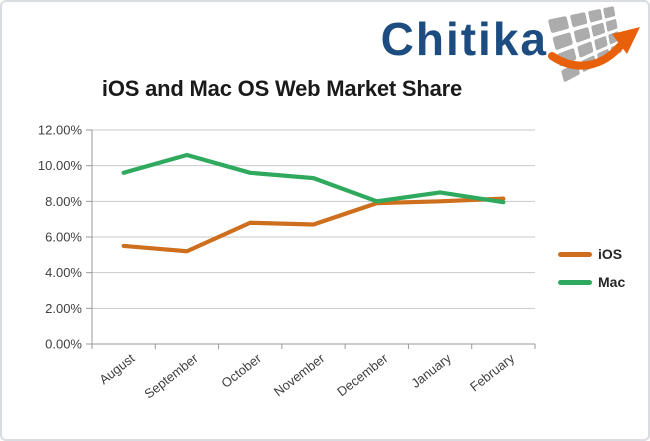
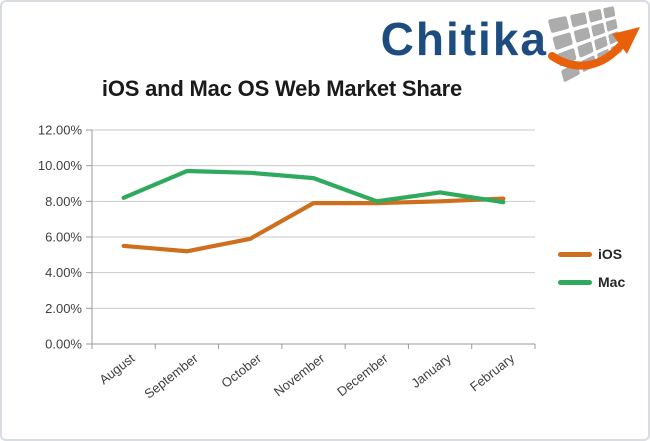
Mac/August: 9.6% -> 8.2%
Mac/September: 10.6% -> 9.7%
iOS/October: 6.8% -> 5.9%
iOS/November: 6.7% -> 7.9%
